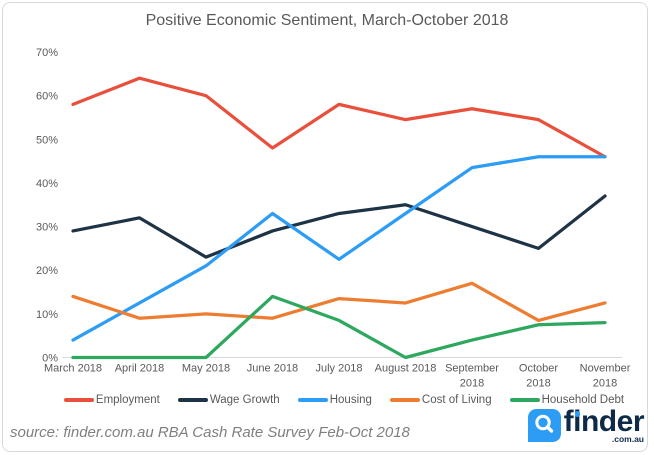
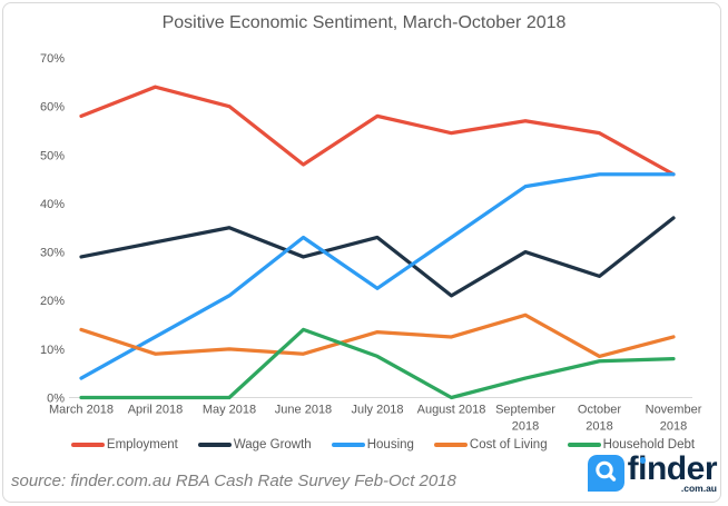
Wage Growth/May 2018: 23% -> 35%
Wage Growth/August 2018: 35% -> 21%
